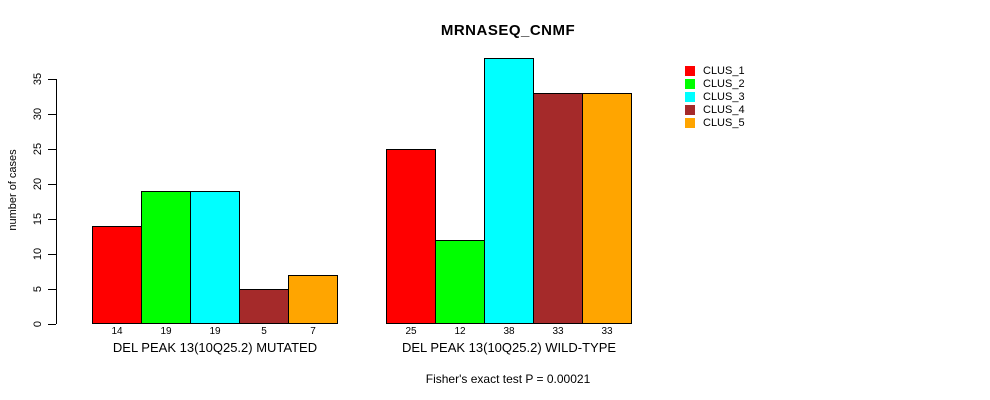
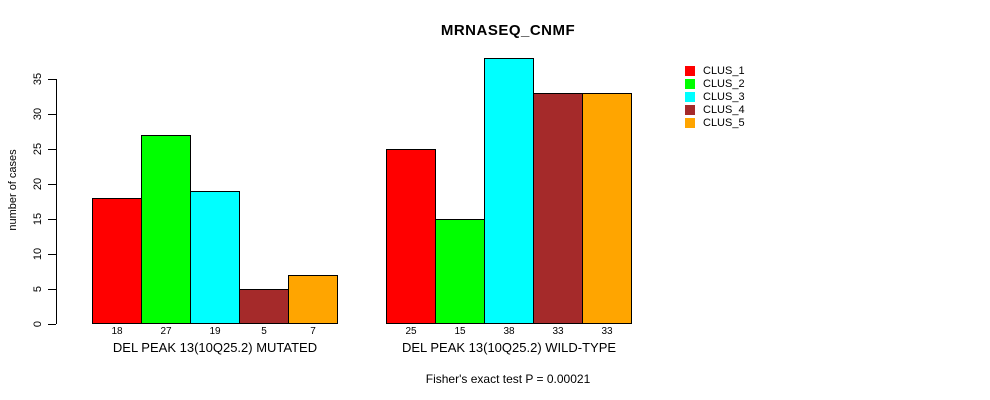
CLUS_1/DEL PEAK 13(10Q25.2) MUTATED: 14 -> 18
CLUS_2/DEL PEAK 13(10Q25.2) MUTATED: 19 -> 27
CLUS_2/DEL PEAK 13(10Q25.2) WILD-TYPE: 12 -> 15
